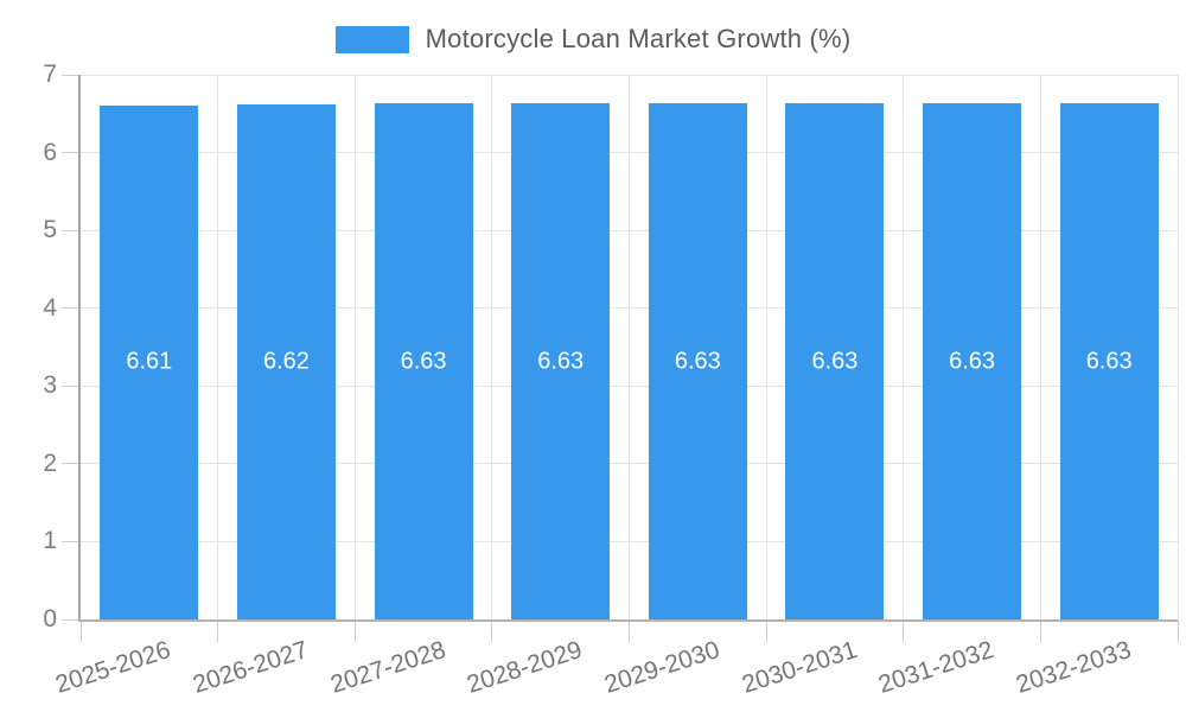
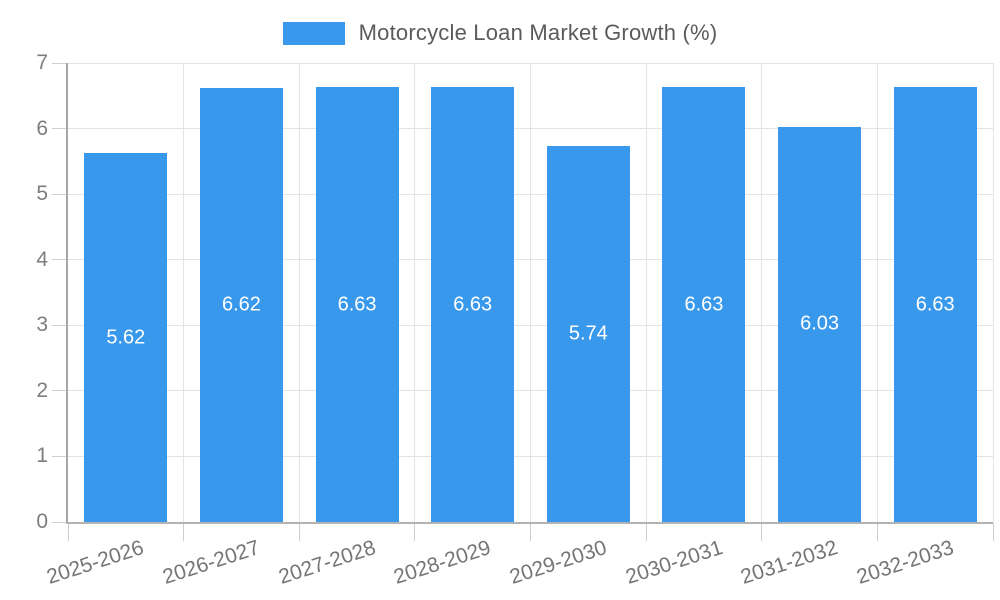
2025-2026: 6.61 -> 5.62
2029-2030: 6.63 -> 5.74
2031-2032: 6.63 -> 6.03
